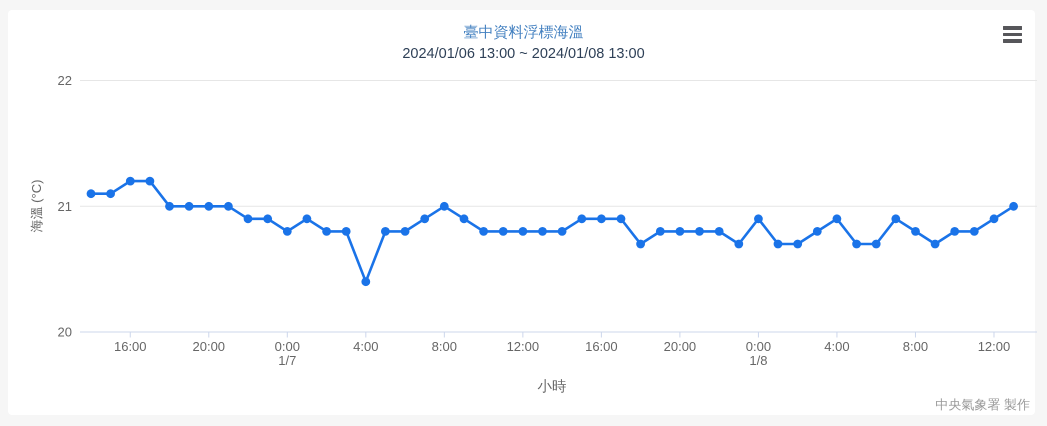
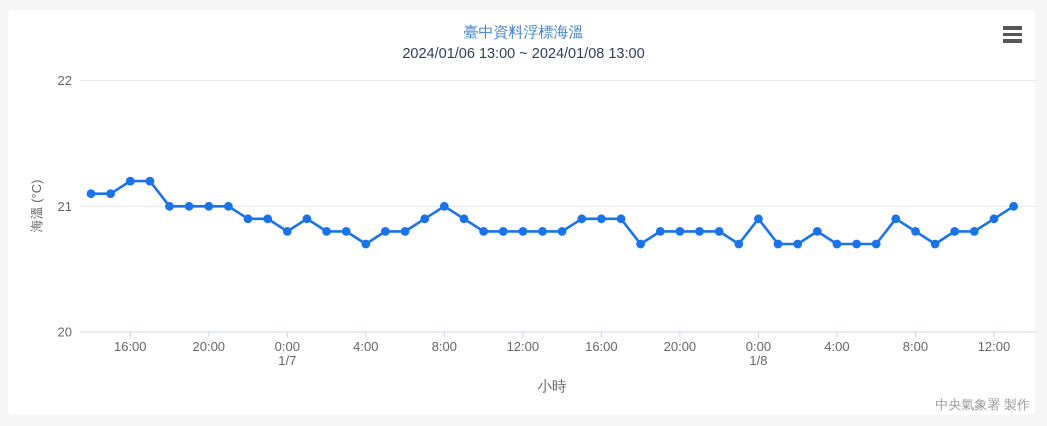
1/7 4:00: 20.4 -> 20.7
1/8 4:00: 20.9 -> 20.7
